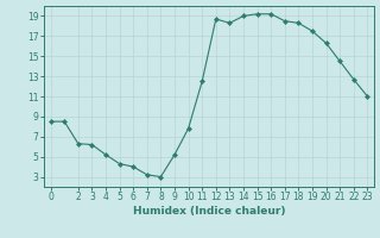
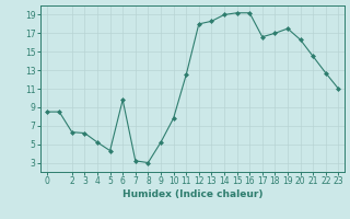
6: 4.0 -> 9.8
12: 18.7 -> 18.0
17: 18.5 -> 16.6
18: 18.3 -> 17.0
